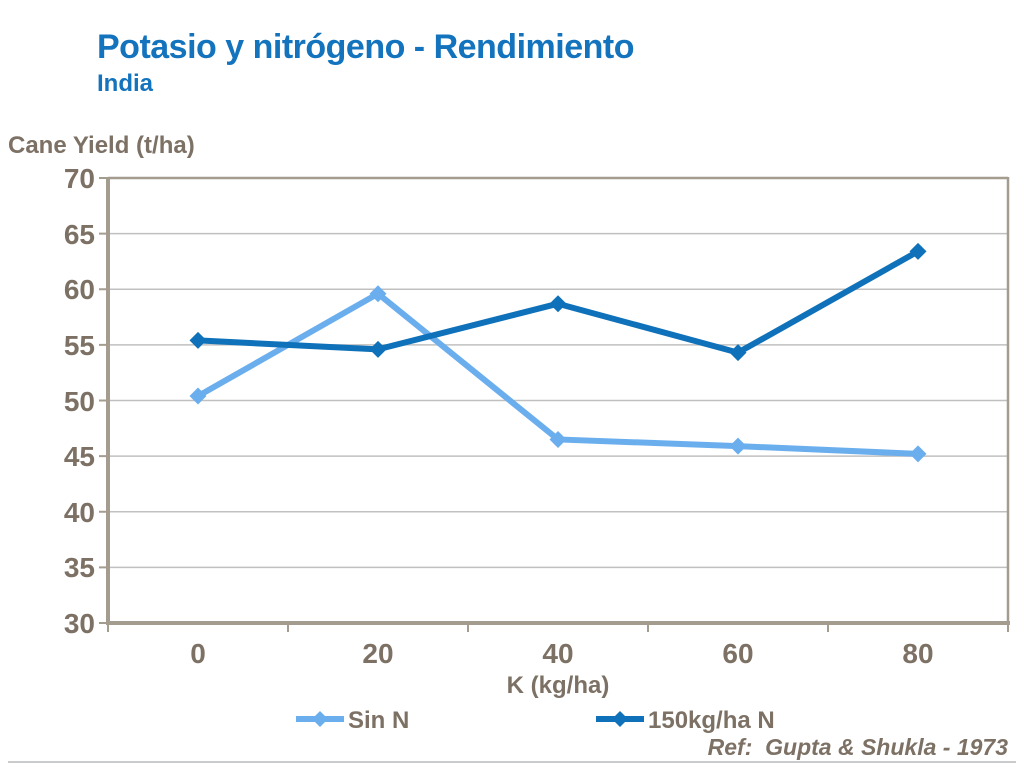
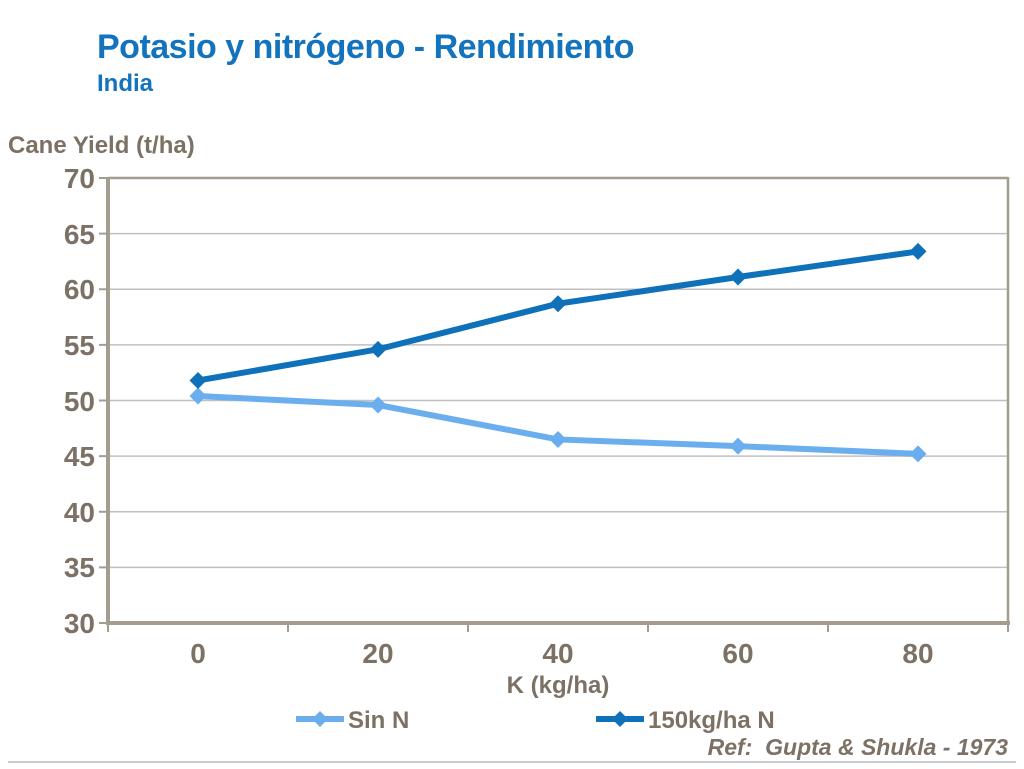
150kg/ha N/0: 55.4 -> 51.8
Sin N/20: 59.6 -> 49.6
150kg/ha N/60: 54.3 -> 61.1
